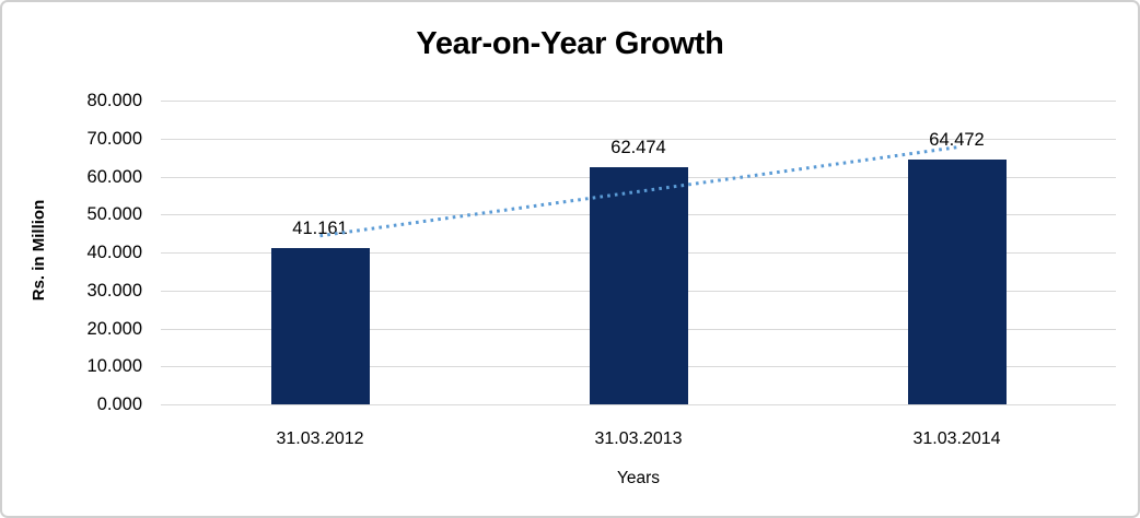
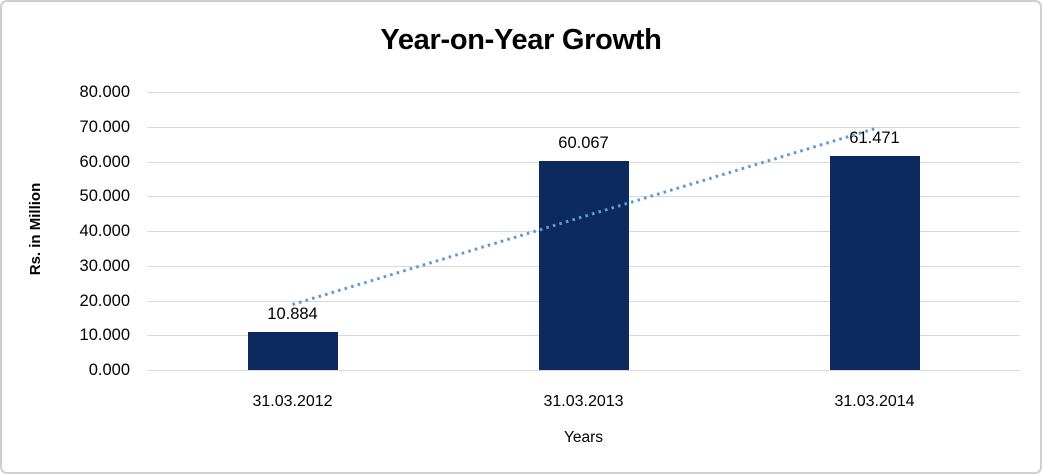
31.03.2012: 41.161 -> 10.884
31.03.2013: 62.474 -> 60.067
31.03.2014: 64.472 -> 61.471
